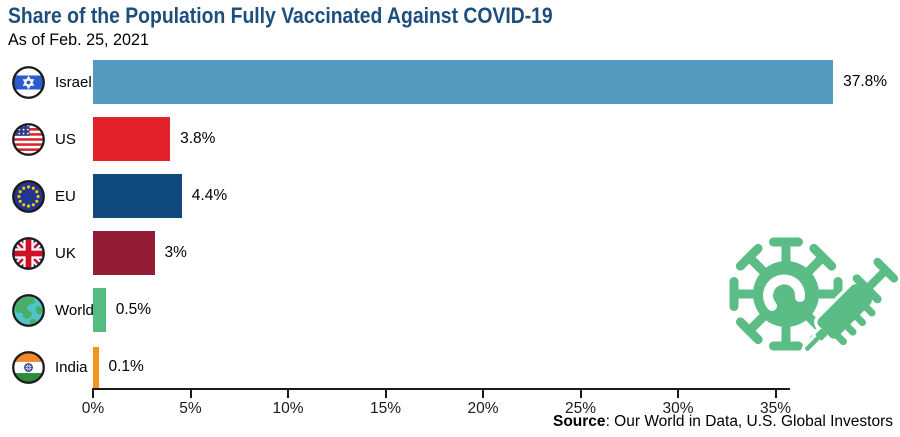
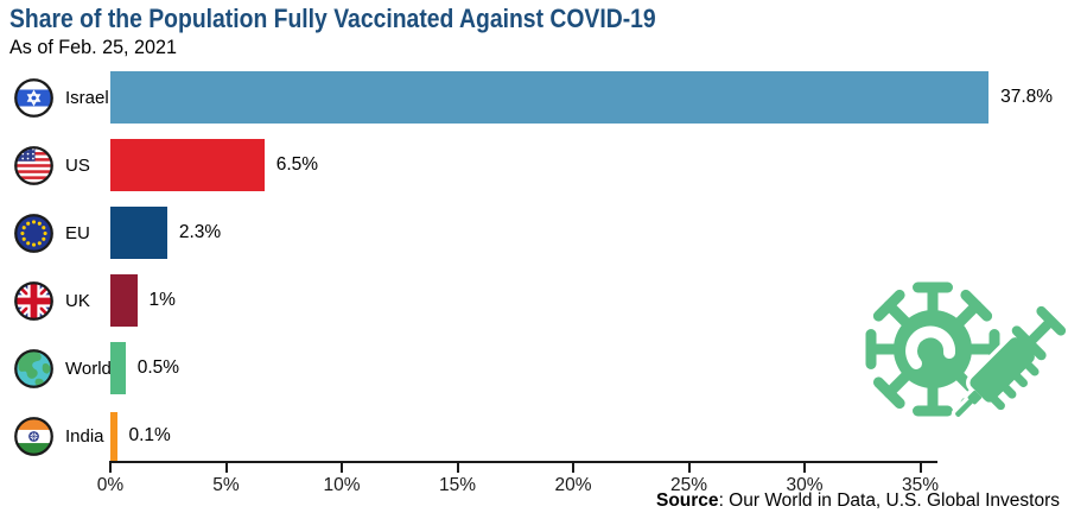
US: 3.8% -> 6.5%
EU: 4.4% -> 2.3%
UK: 3% -> 1%
